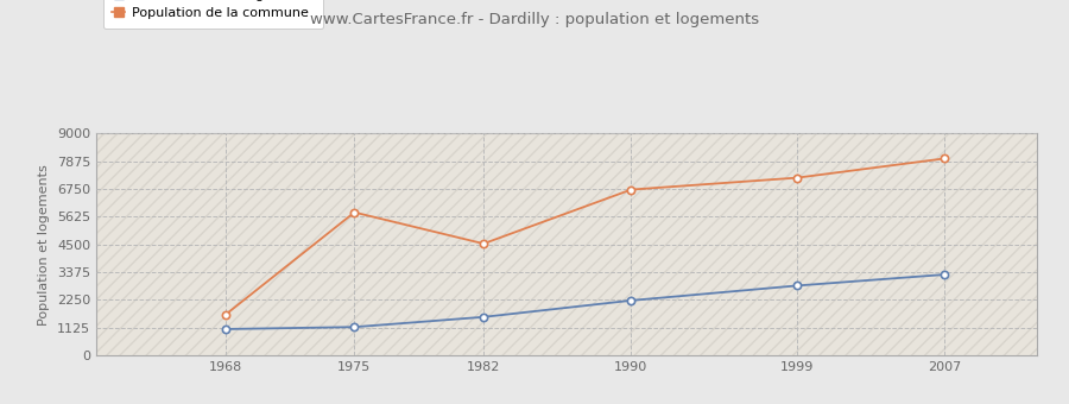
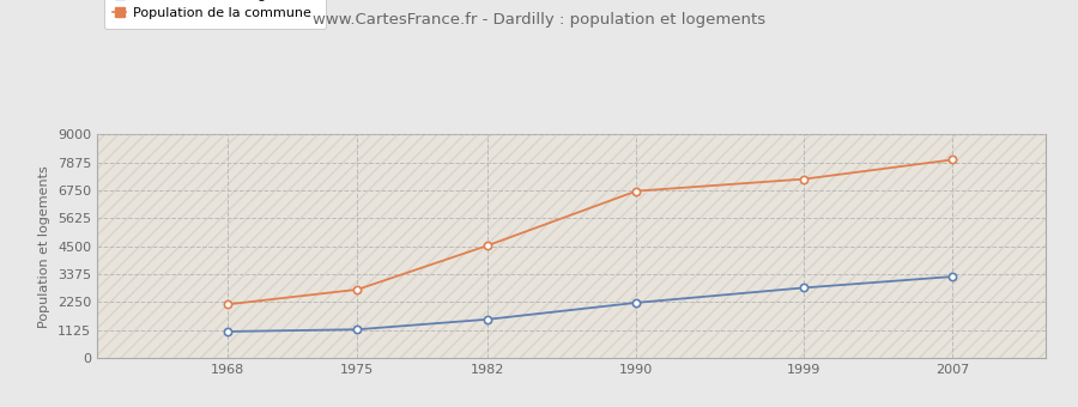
Population de la commune/1968: 1650 -> 2160
Population de la commune/1975: 5800 -> 2760
